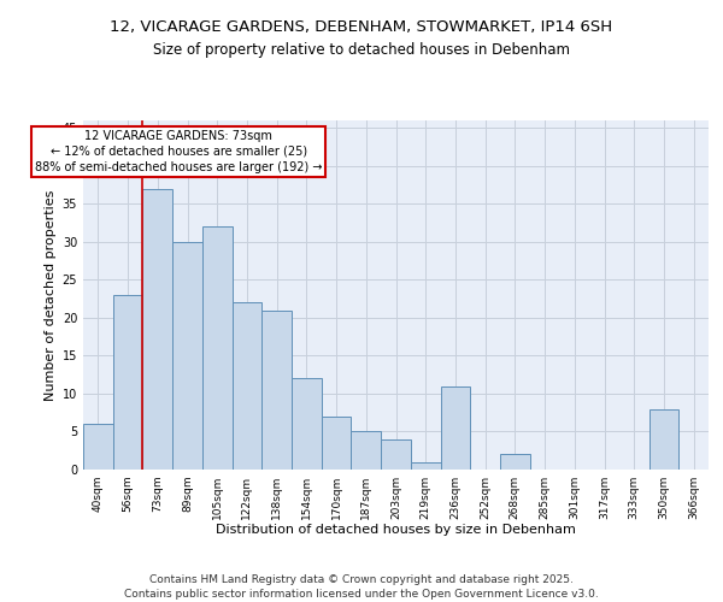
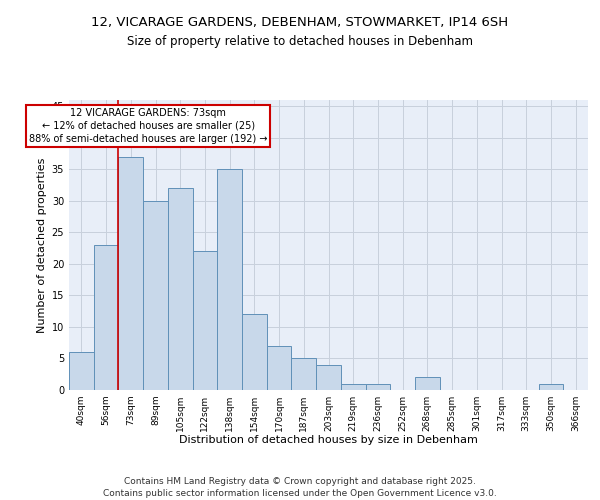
138sqm: 21 -> 35
236sqm: 11 -> 1
350sqm: 8 -> 1
